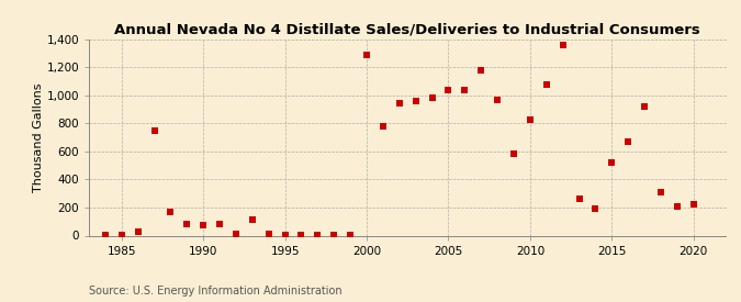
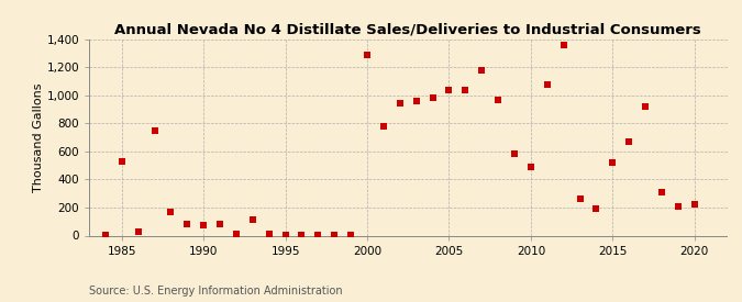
1985: 0 -> 530
2010: 830 -> 490
